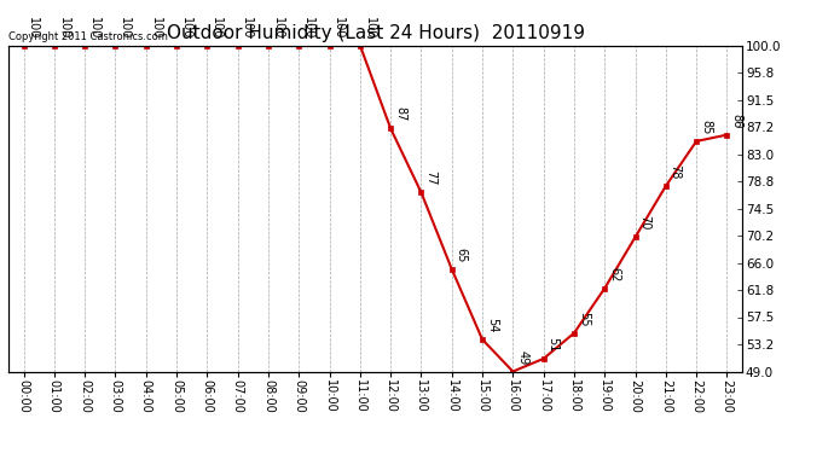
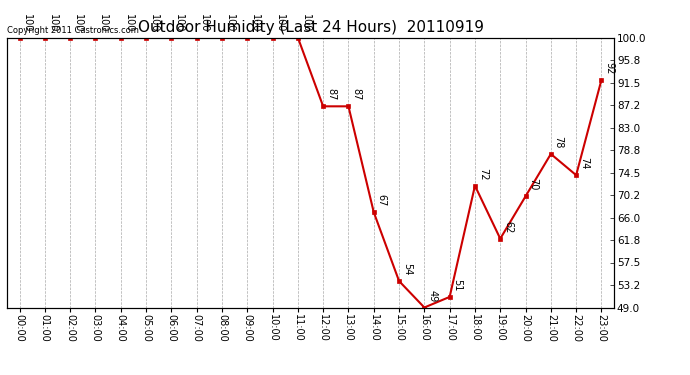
13:00: 77 -> 87
14:00: 65 -> 67
18:00: 55 -> 72
22:00: 85 -> 74
23:00: 86 -> 92
